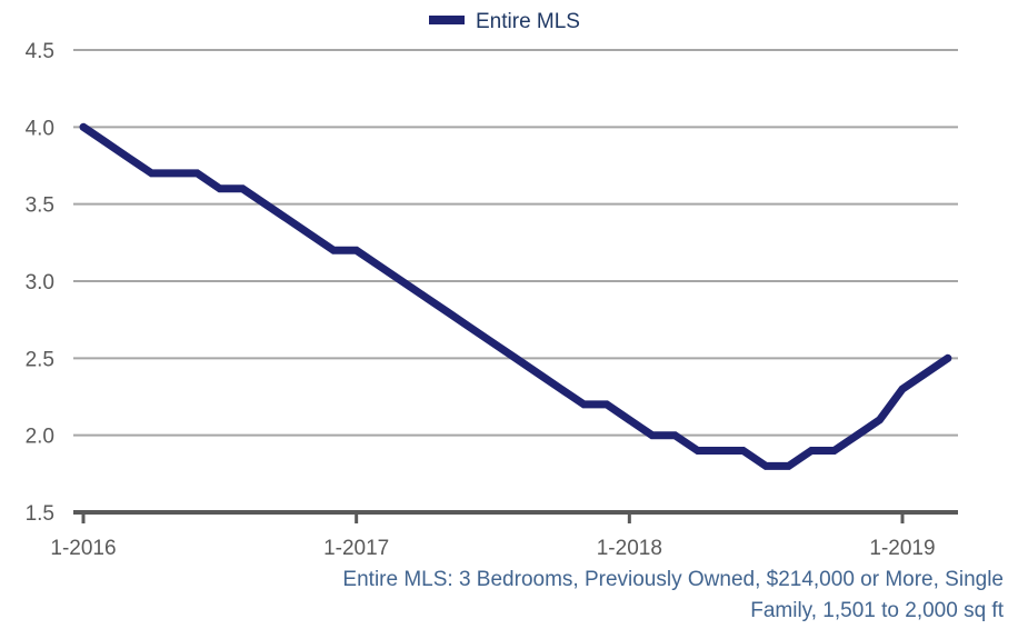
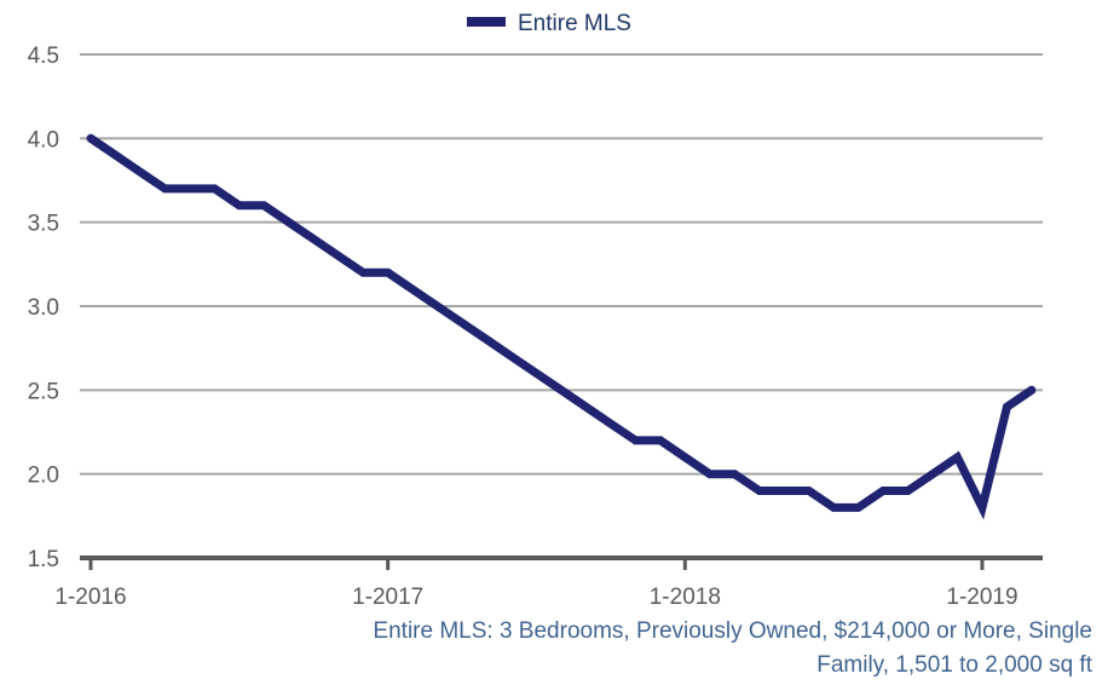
1-2019: 2.3 -> 1.8
